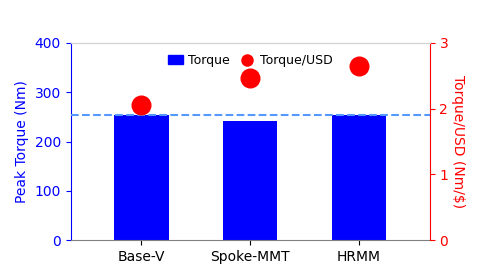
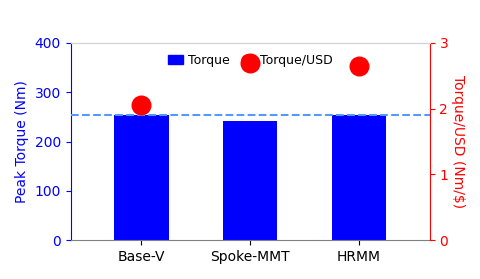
Torque/USD/Spoke-MMT: 2.46 -> 2.70
